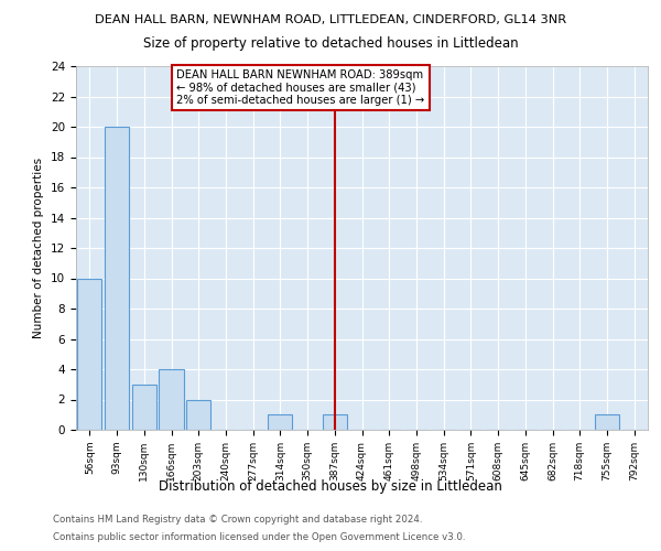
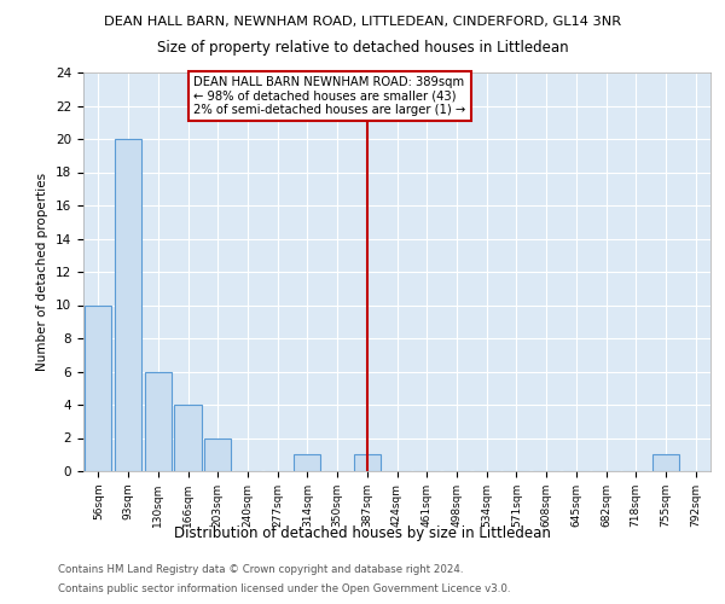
130sqm: 3 -> 6
